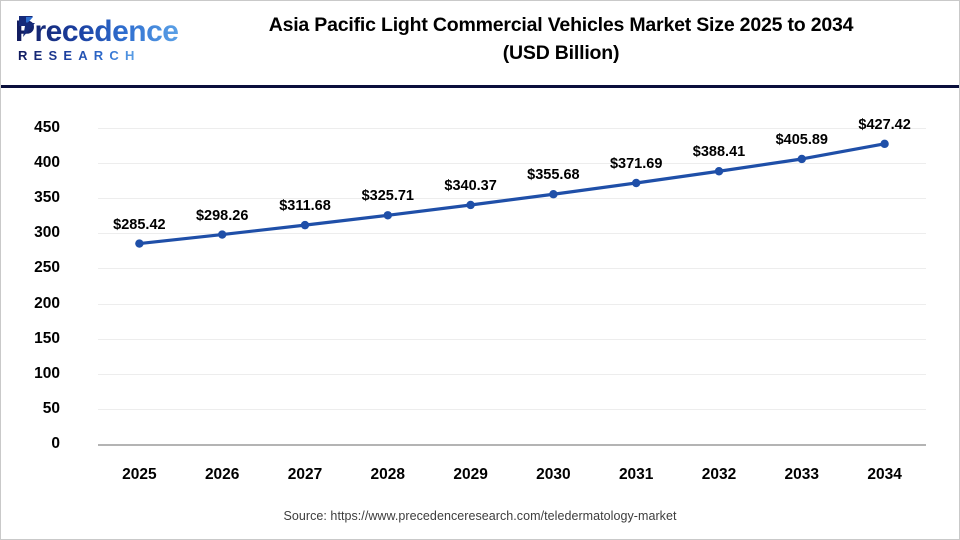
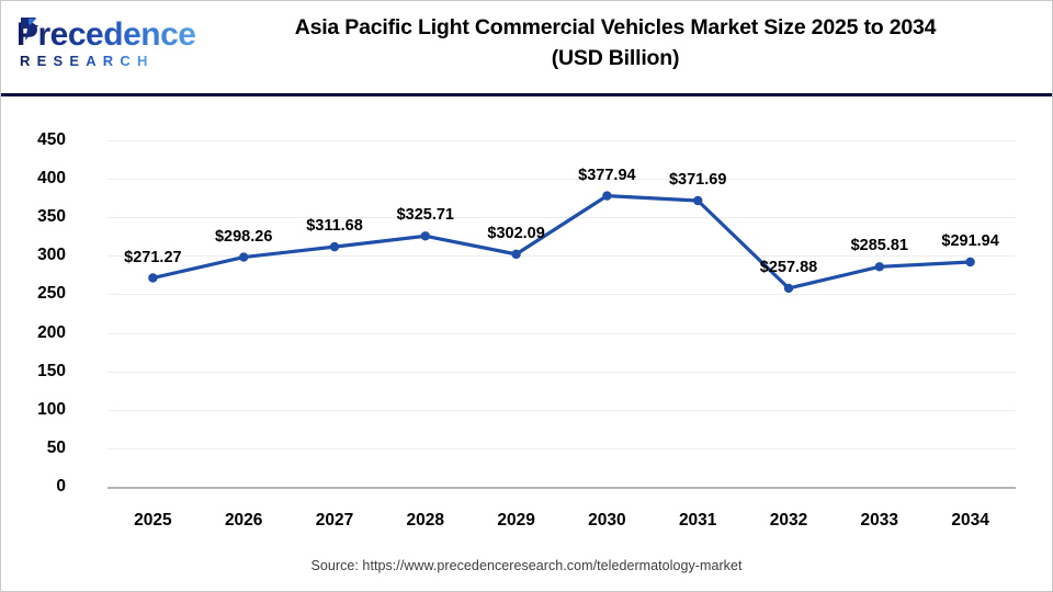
2025: $285.42 -> $271.27
2029: $340.37 -> $302.09
2030: $355.68 -> $377.94
2032: $388.41 -> $257.88
2033: $405.89 -> $285.81
2034: $427.42 -> $291.94
